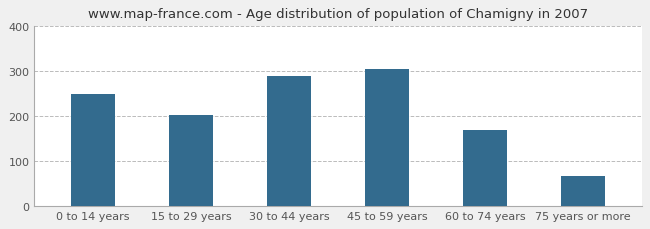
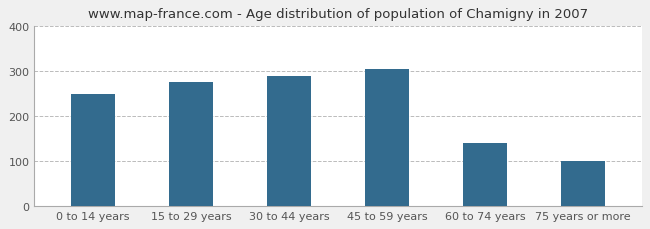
15 to 29 years: 201 -> 275
60 to 74 years: 168 -> 140
75 years or more: 66 -> 100
